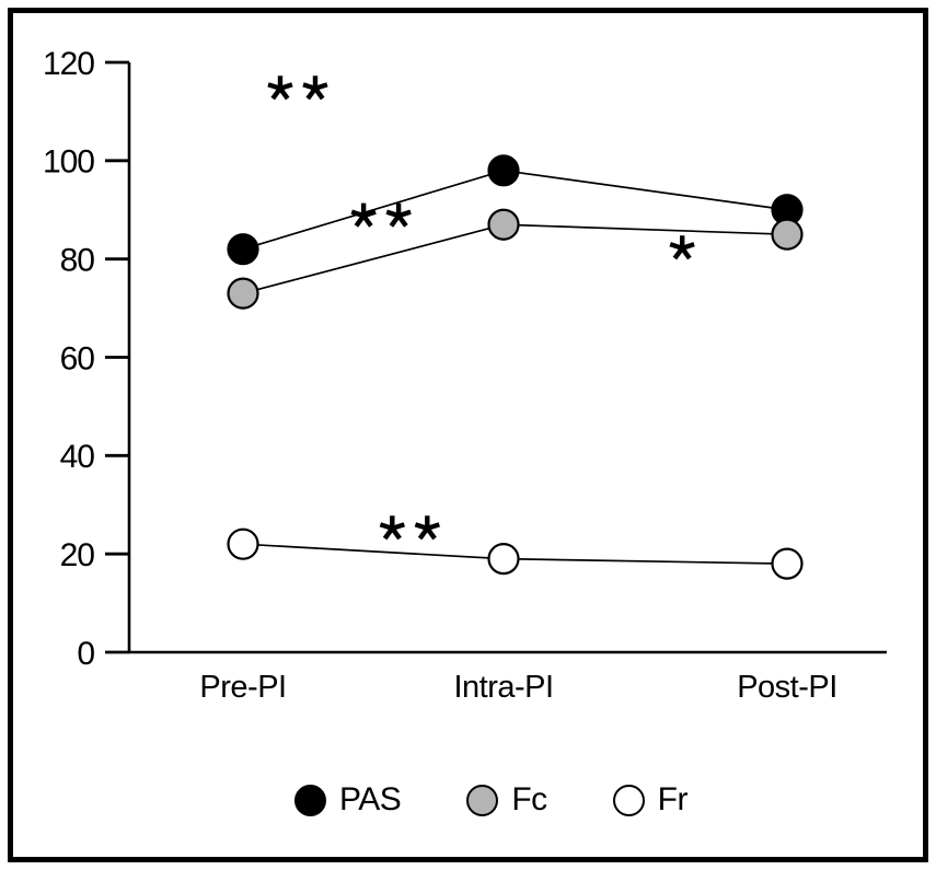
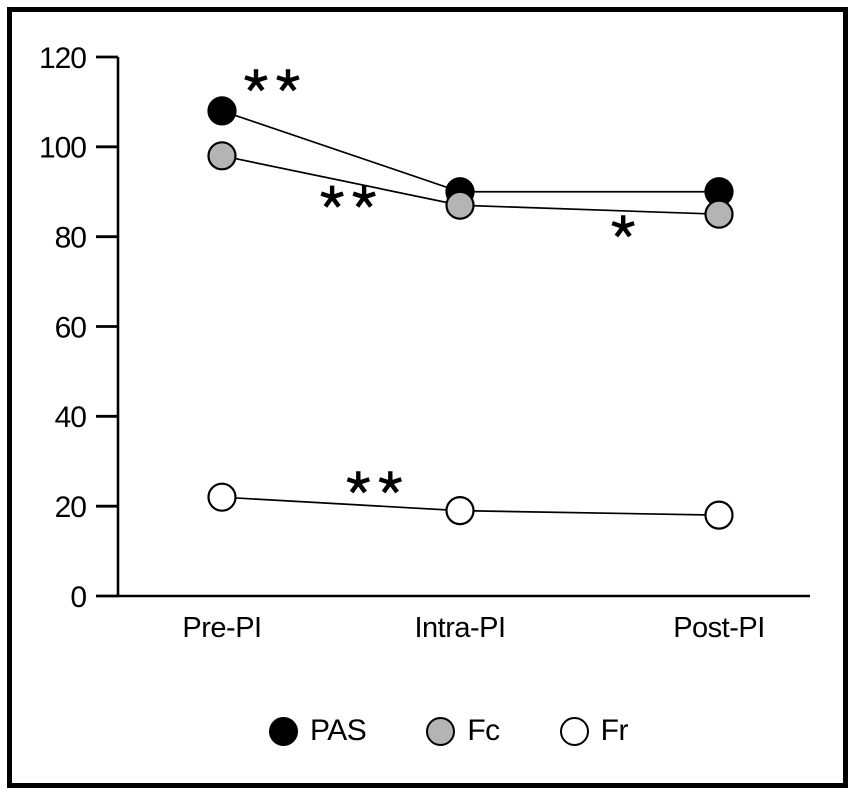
PAS/Pre-PI: 82 -> 108
Fc/Pre-PI: 73 -> 98
PAS/Intra-PI: 98 -> 90
